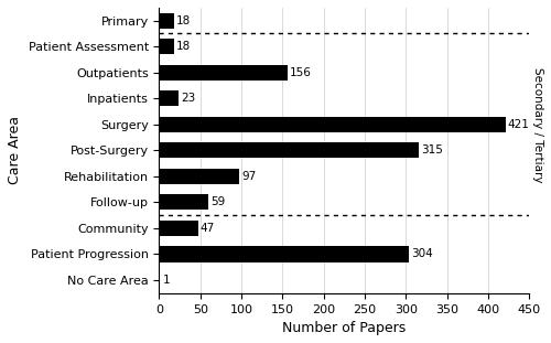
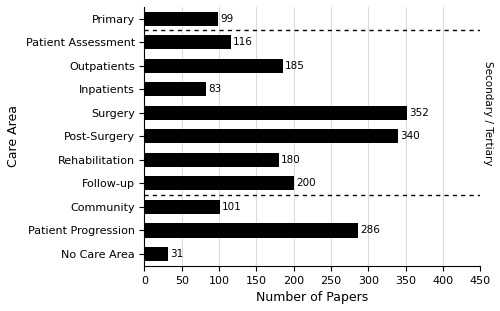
Primary: 18 -> 99
Patient Assessment: 18 -> 116
Outpatients: 156 -> 185
Inpatients: 23 -> 83
Surgery: 421 -> 352
Post-Surgery: 315 -> 340
Rehabilitation: 97 -> 180
Follow-up: 59 -> 200
Community: 47 -> 101
Patient Progression: 304 -> 286
No Care Area: 1 -> 31
